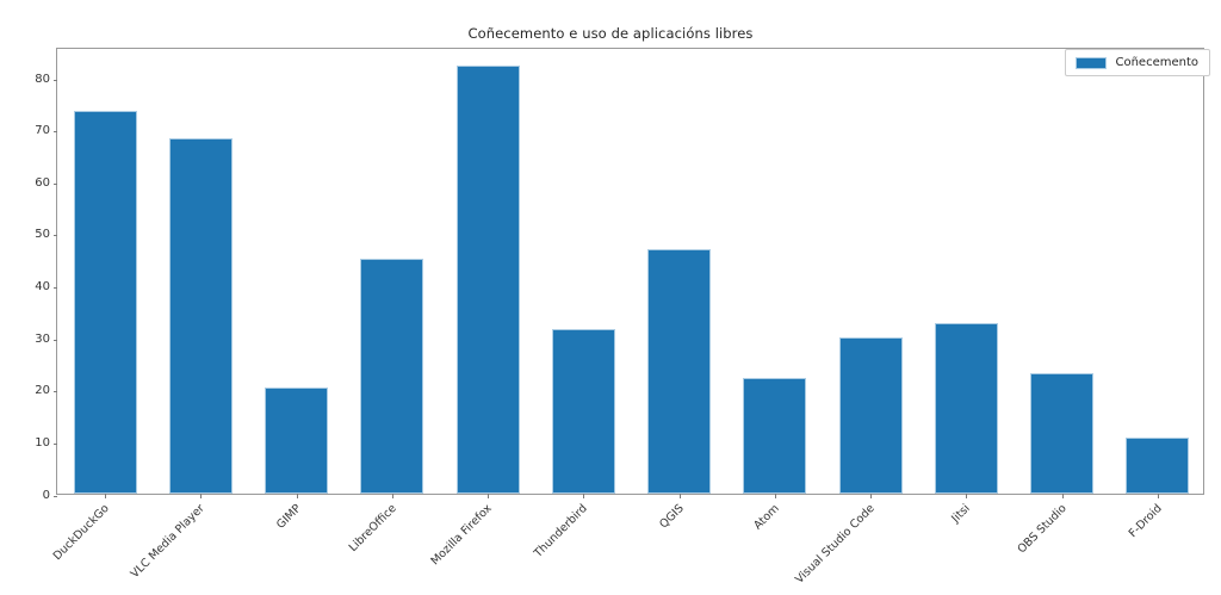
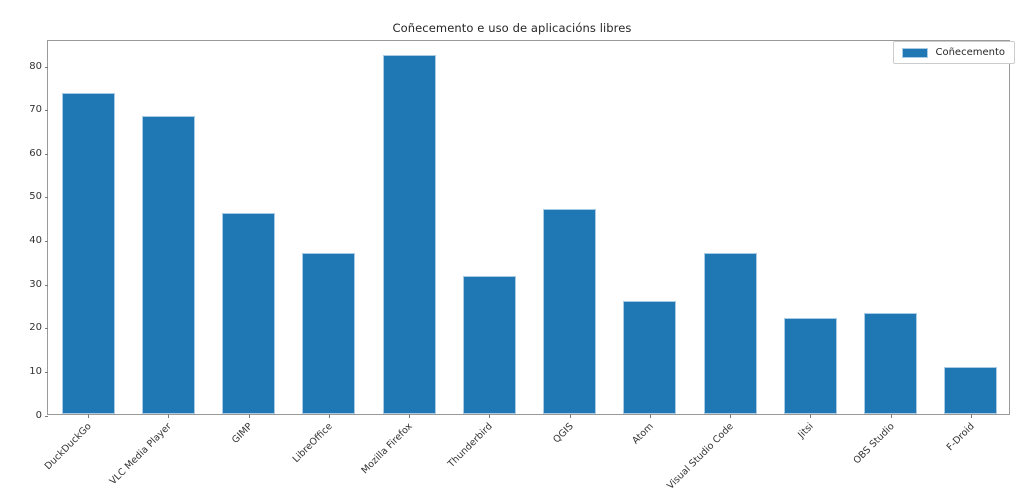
GIMP: 20 -> 46
LibreOffice: 45 -> 37
Atom: 22 -> 26
Visual Studio Code: 30 -> 37
Jitsi: 33 -> 22
